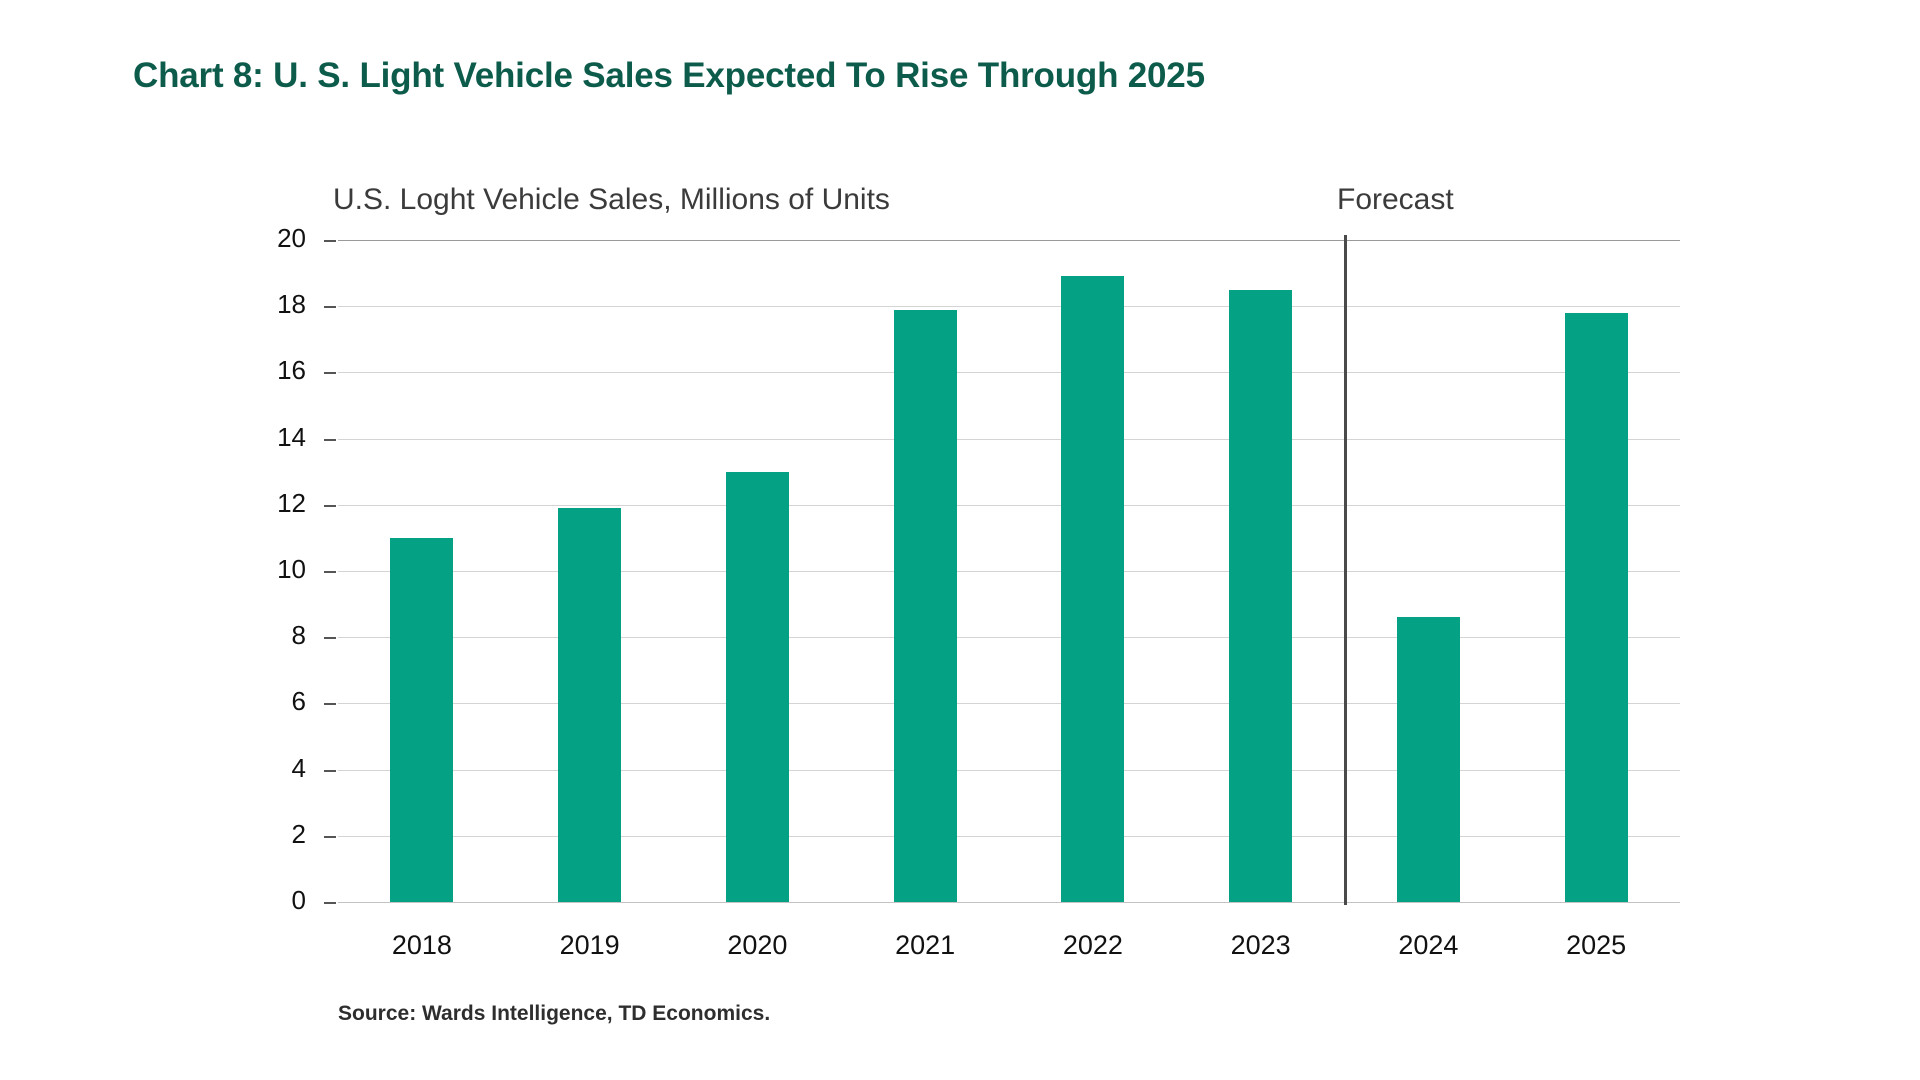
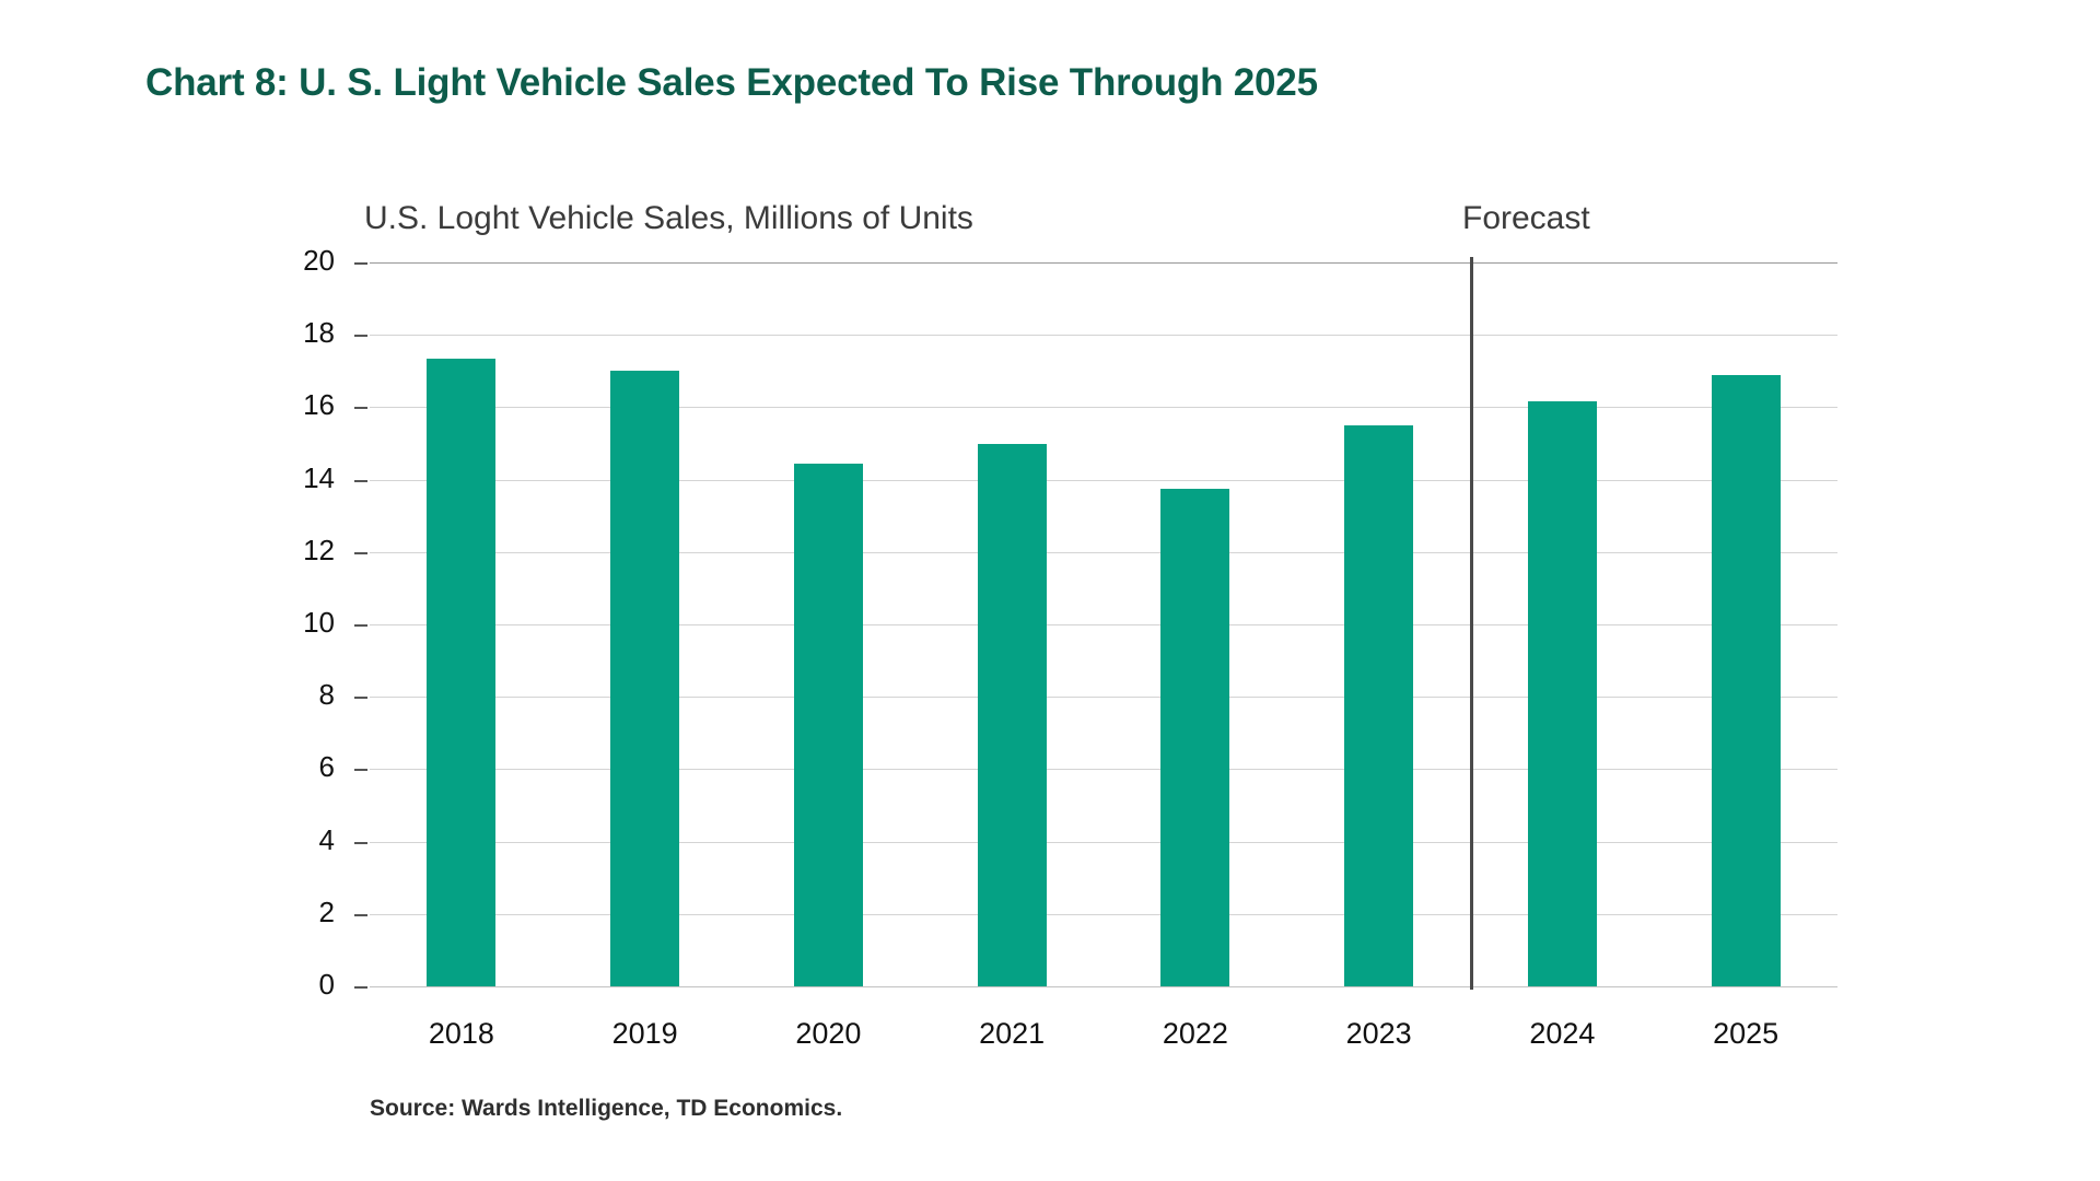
2018: 11.0 -> 17.4
2019: 11.9 -> 17.0
2020: 13.0 -> 14.4
2021: 17.9 -> 15.0
2022: 18.9 -> 13.8
2023: 18.5 -> 15.5
2024: 8.6 -> 16.1
2025: 17.8 -> 16.9
